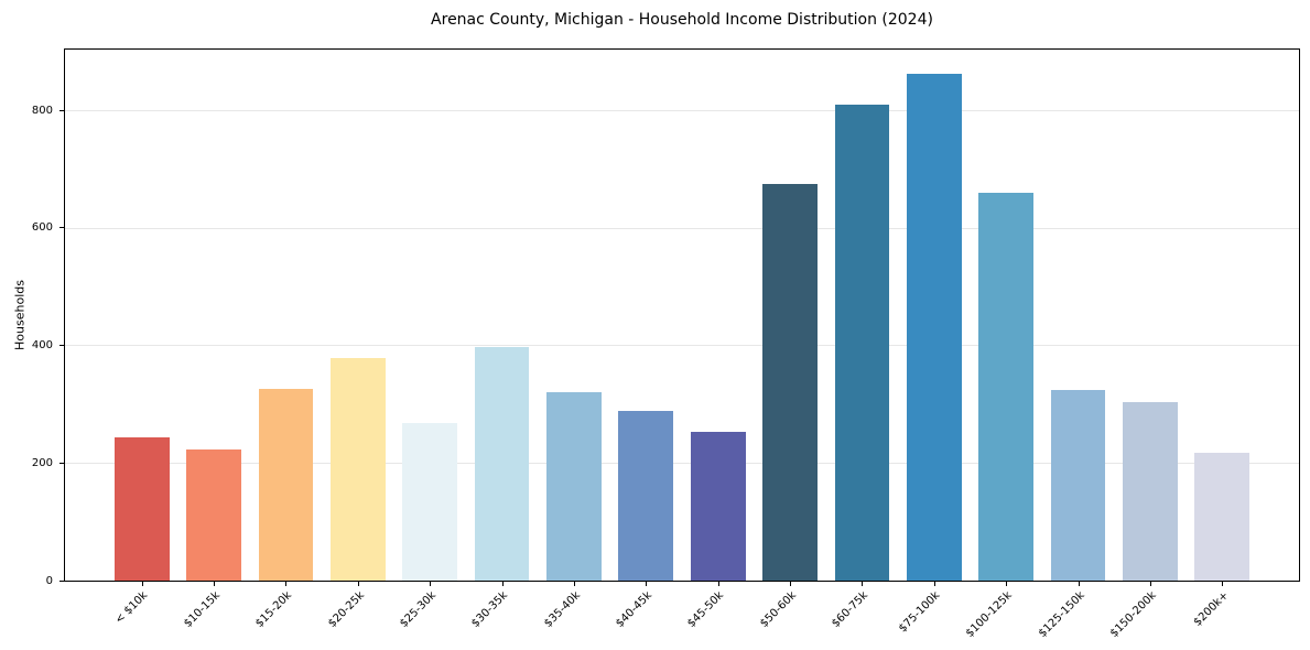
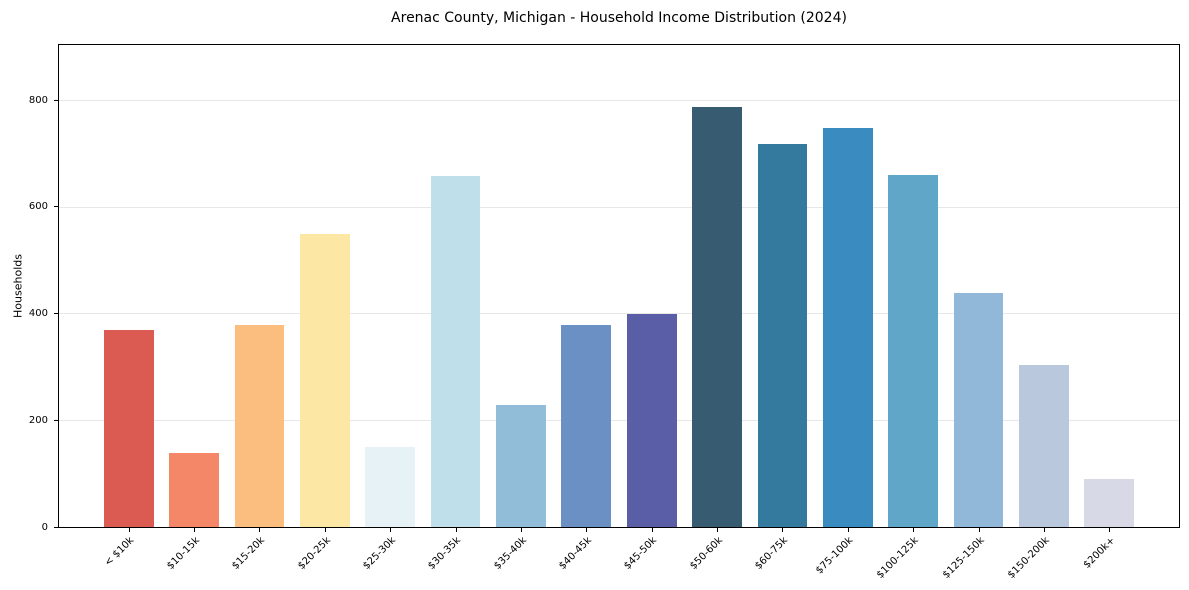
< $10k: 240 -> 370
$10-15k: 220 -> 140
$15-20k: 330 -> 380
$20-25k: 380 -> 550
$25-30k: 270 -> 150
$30-35k: 400 -> 660
$35-40k: 320 -> 230
$40-45k: 290 -> 380
$45-50k: 250 -> 400
$50-60k: 680 -> 790
$60-75k: 810 -> 720
$75-100k: 860 -> 750
$125-150k: 320 -> 440
$200k+: 220 -> 90
